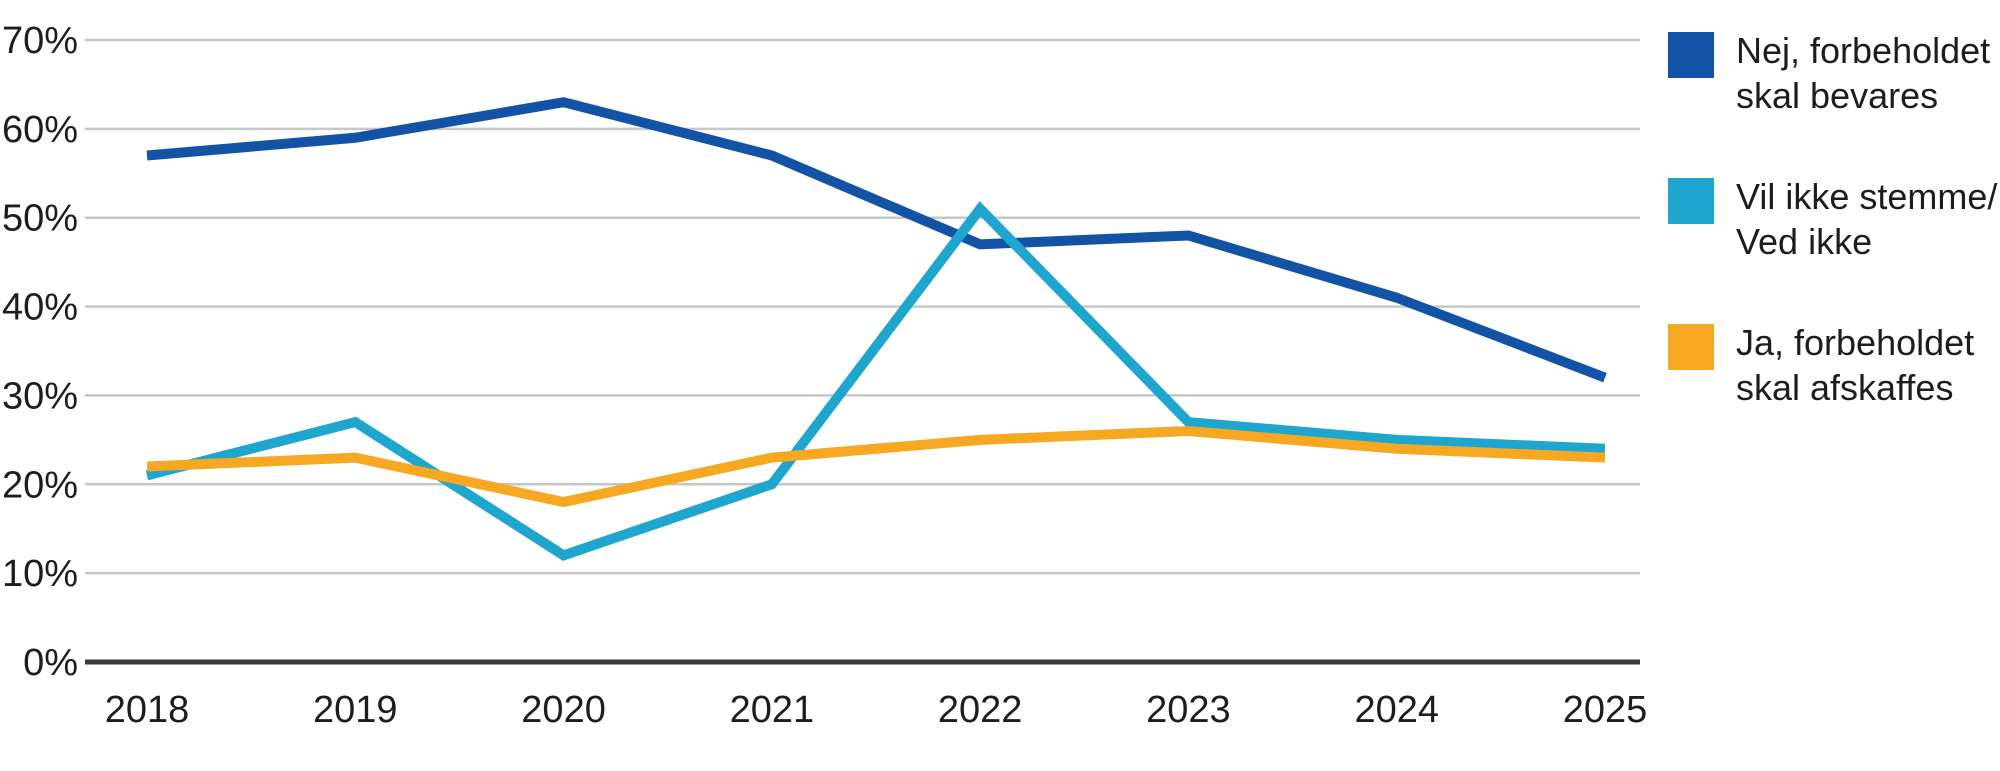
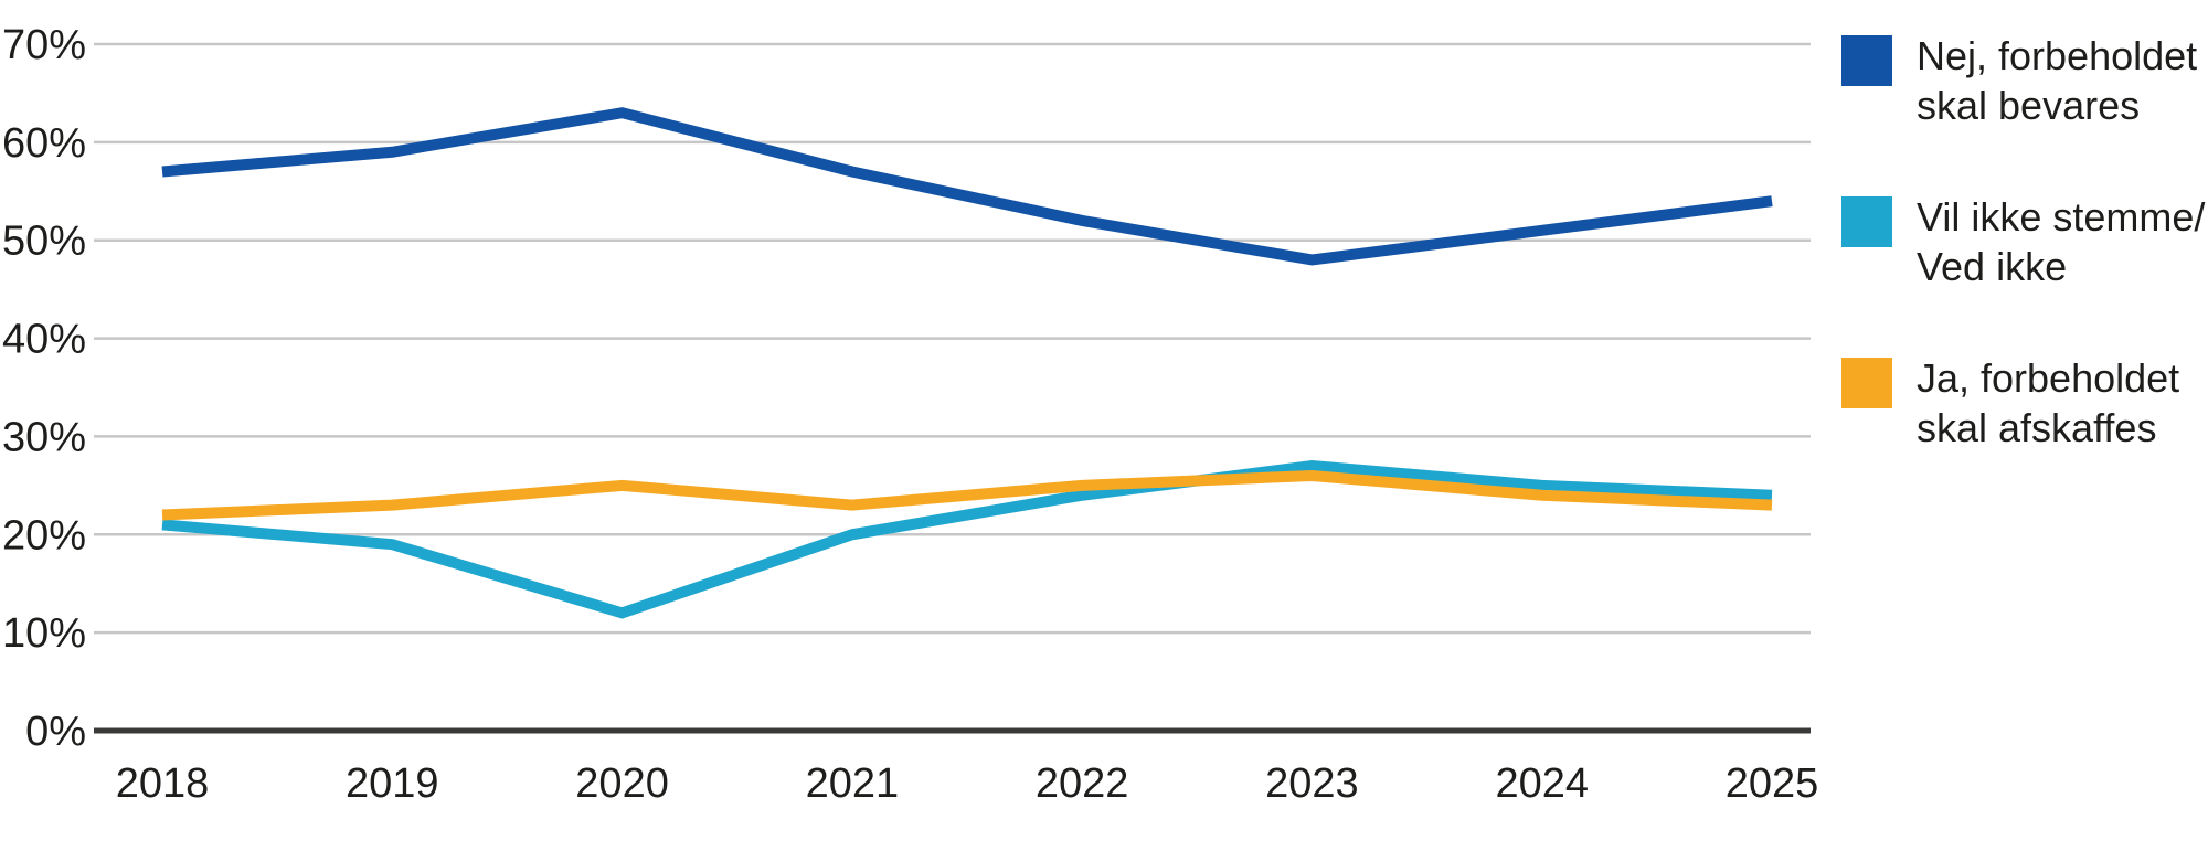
Vil ikke stemme/Ved ikke/2019: 27% -> 19%
Ja, forbeholdet skal afskaffes/2020: 18% -> 25%
Nej, forbeholdet skal bevares/2022: 47% -> 52%
Vil ikke stemme/Ved ikke/2022: 51% -> 24%
Nej, forbeholdet skal bevares/2024: 41% -> 51%
Nej, forbeholdet skal bevares/2025: 32% -> 54%
